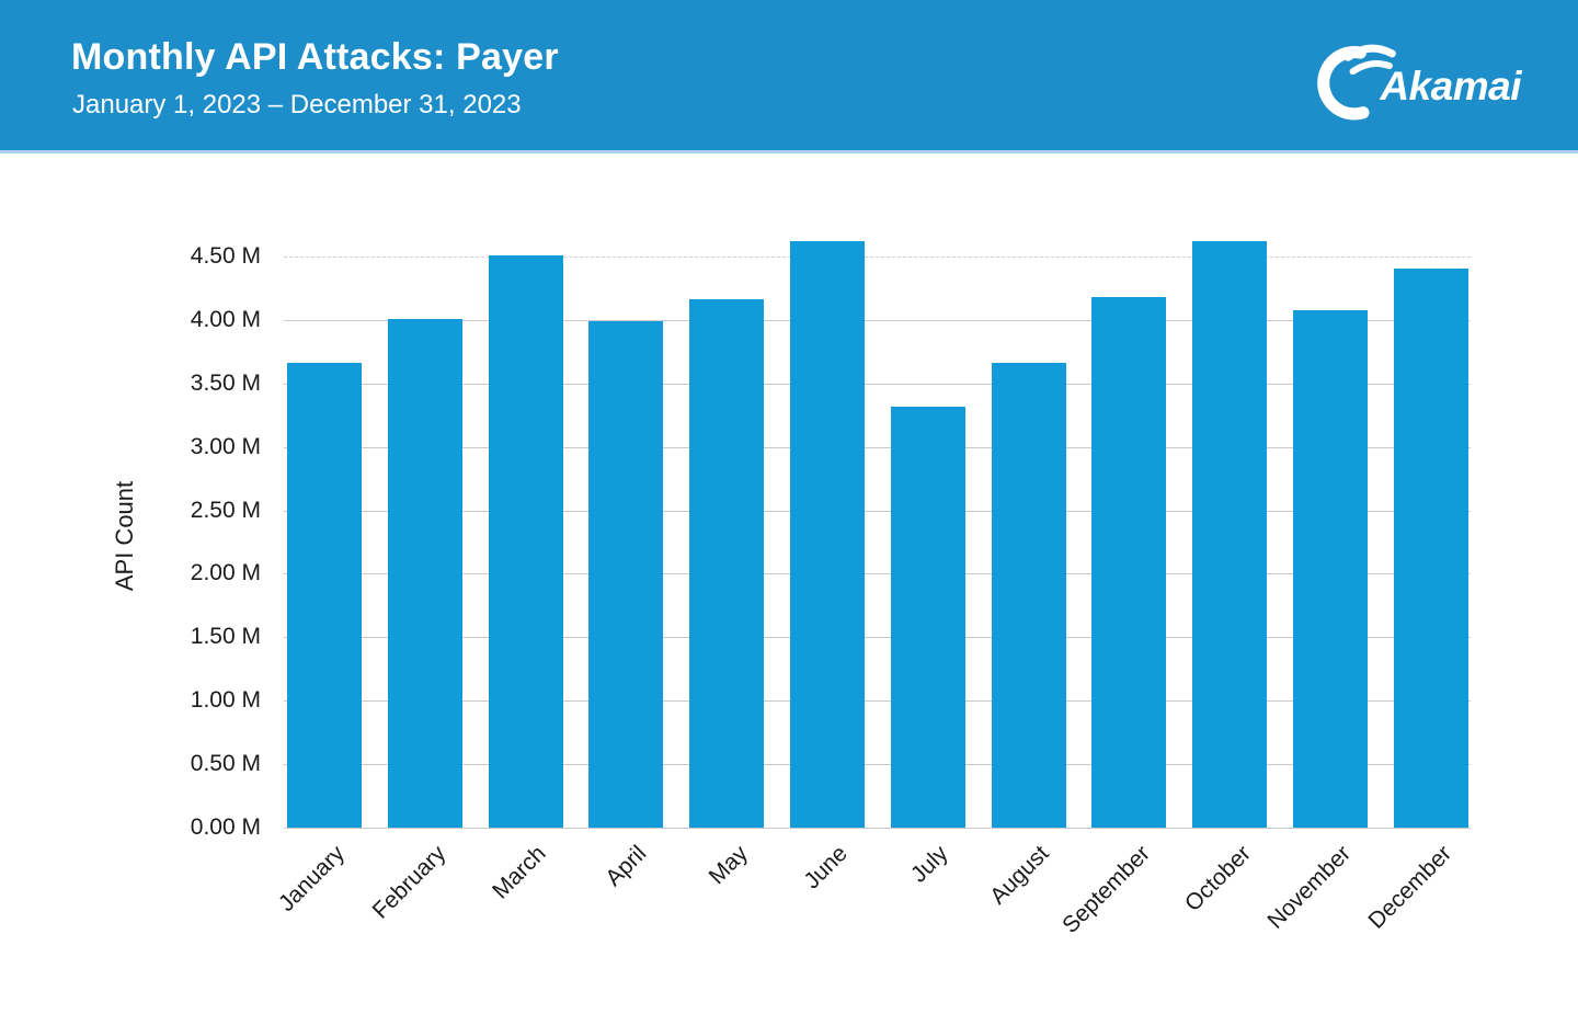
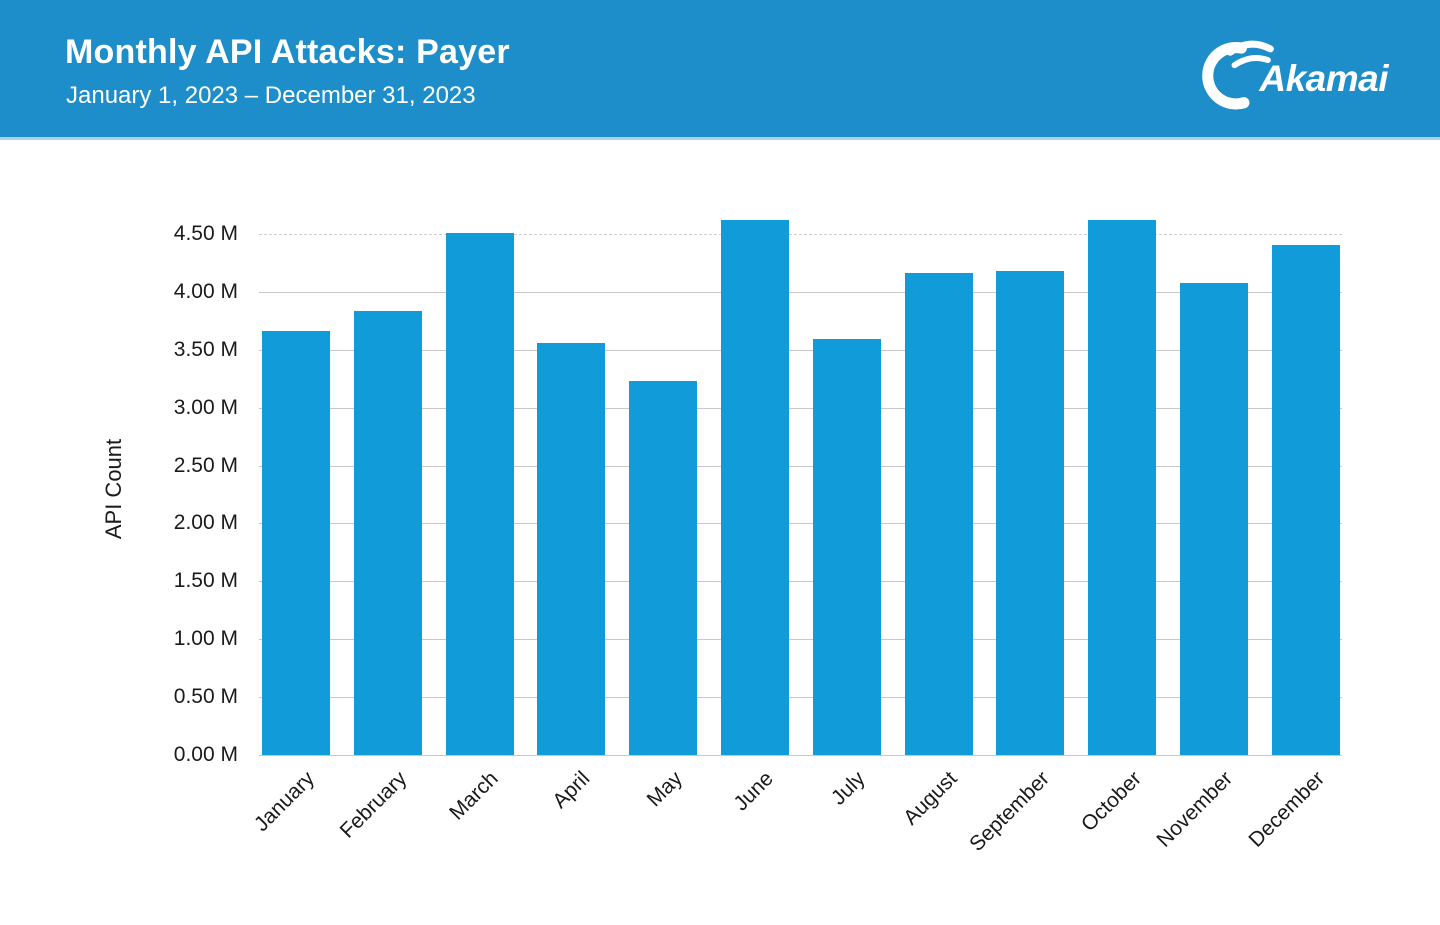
February: 4.01M -> 3.83M
April: 3.99M -> 3.56M
May: 4.16M -> 3.23M
July: 3.32M -> 3.59M
August: 3.66M -> 4.16M
